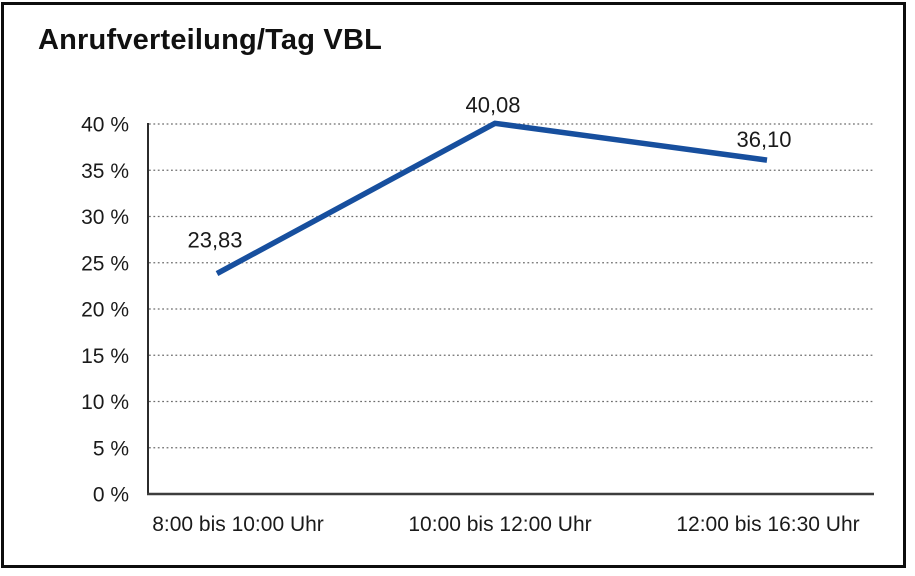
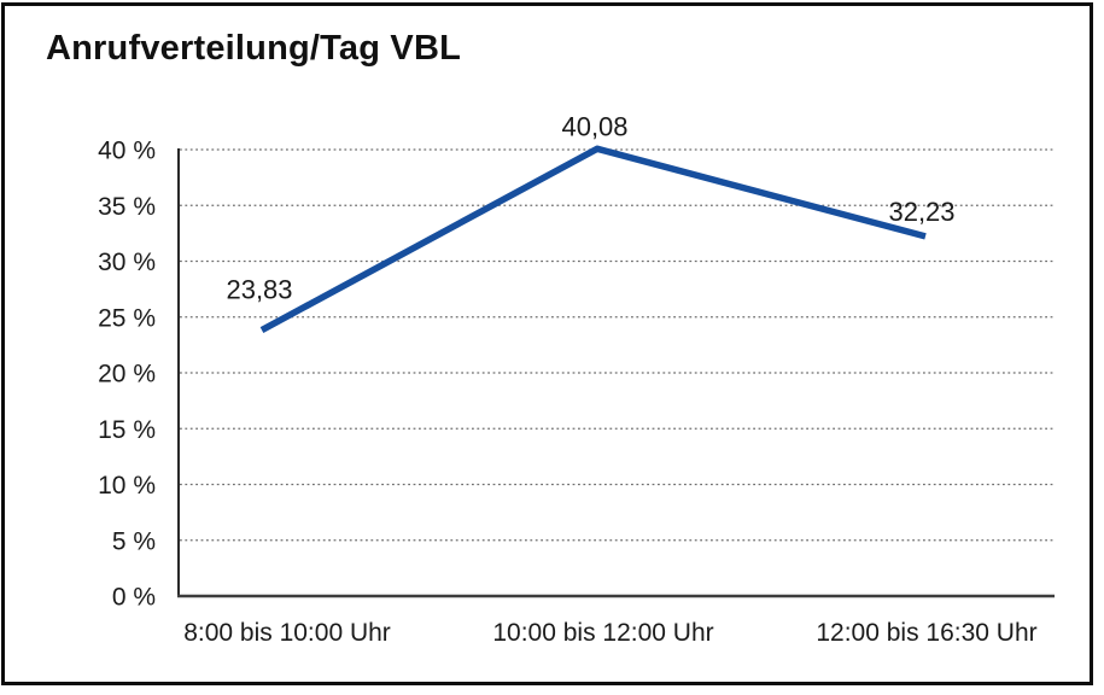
12:00 bis 16:30 Uhr: 36,10 -> 32,23
